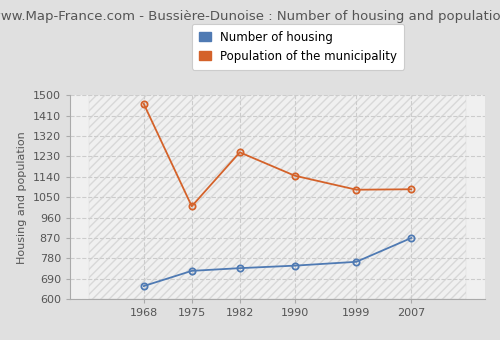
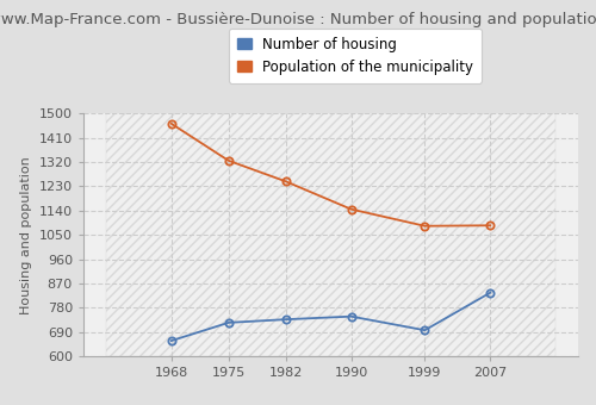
Population of the municipality/1975: 1010 -> 1325
Number of housing/1999: 765 -> 697
Number of housing/2007: 870 -> 836
